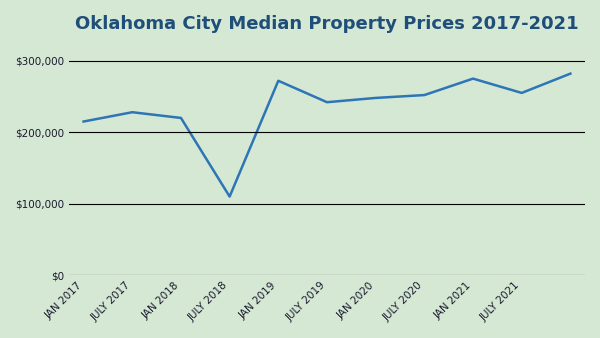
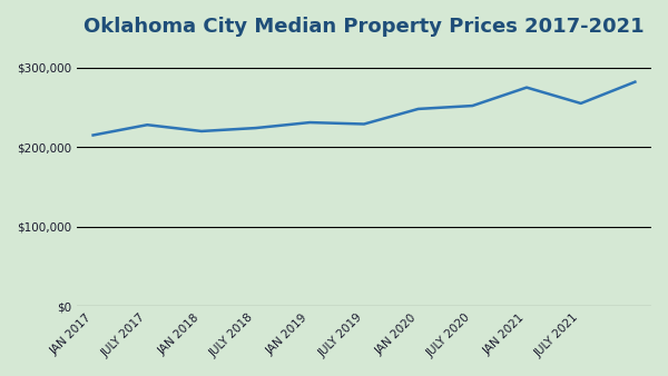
JULY 2018: $110,000 -> $224,000
JAN 2019: $272,000 -> $231,000
JULY 2019: $242,000 -> $229,000
